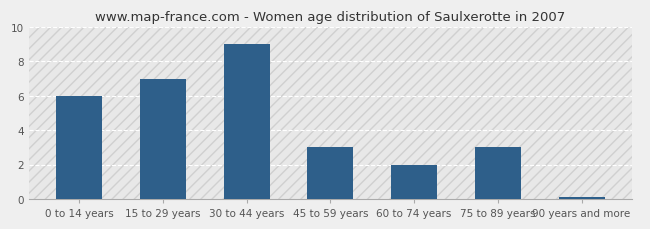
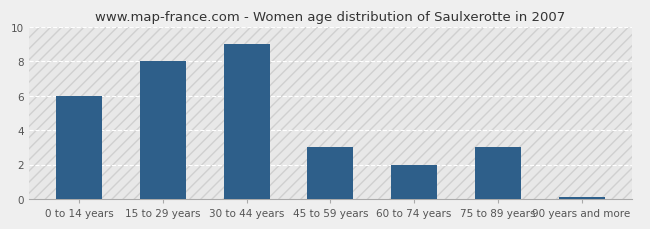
15 to 29 years: 7.0 -> 8.0
